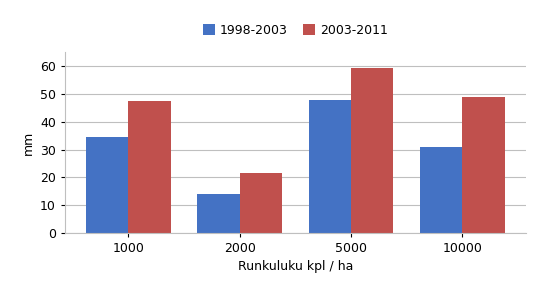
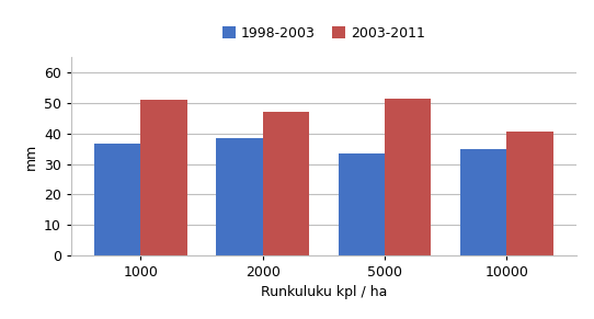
1998-2003/1000: 34.5 -> 36.5
2003-2011/1000: 47.5 -> 51.0
1998-2003/2000: 14.0 -> 38.5
2003-2011/2000: 21.5 -> 47.0
1998-2003/5000: 48.0 -> 33.5
2003-2011/5000: 59.5 -> 51.5
1998-2003/10000: 31.0 -> 35.0
2003-2011/10000: 49.0 -> 40.5
